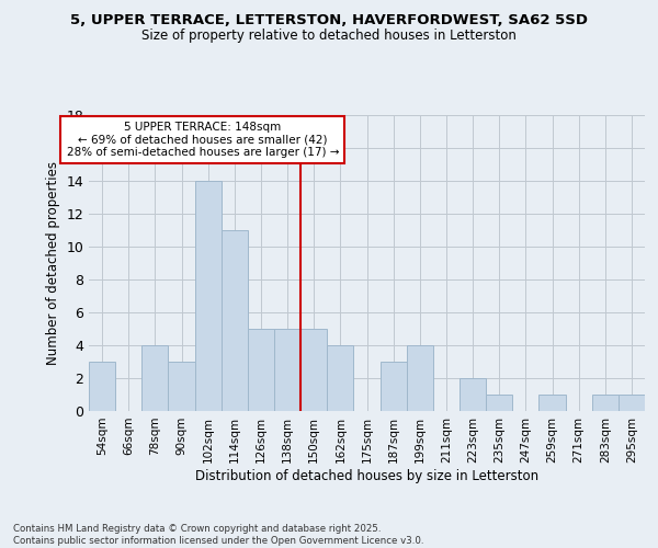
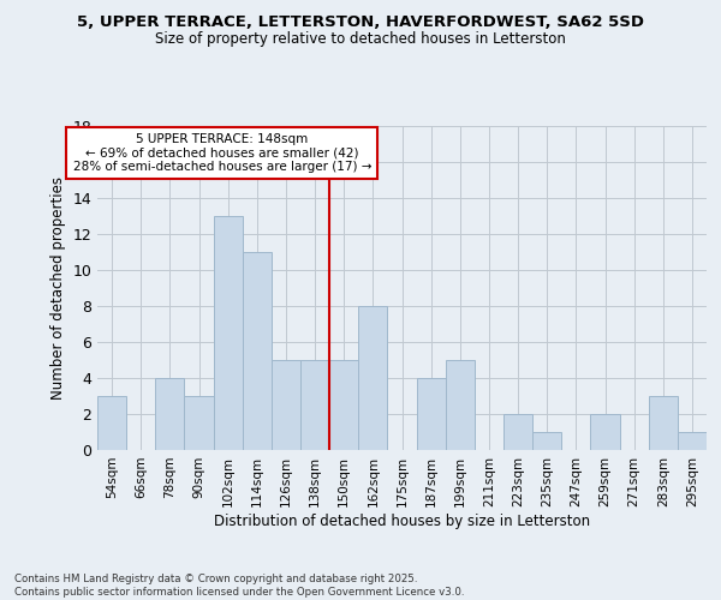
102sqm: 14 -> 13
162sqm: 4 -> 8
187sqm: 3 -> 4
199sqm: 4 -> 5
259sqm: 1 -> 2
283sqm: 1 -> 3
